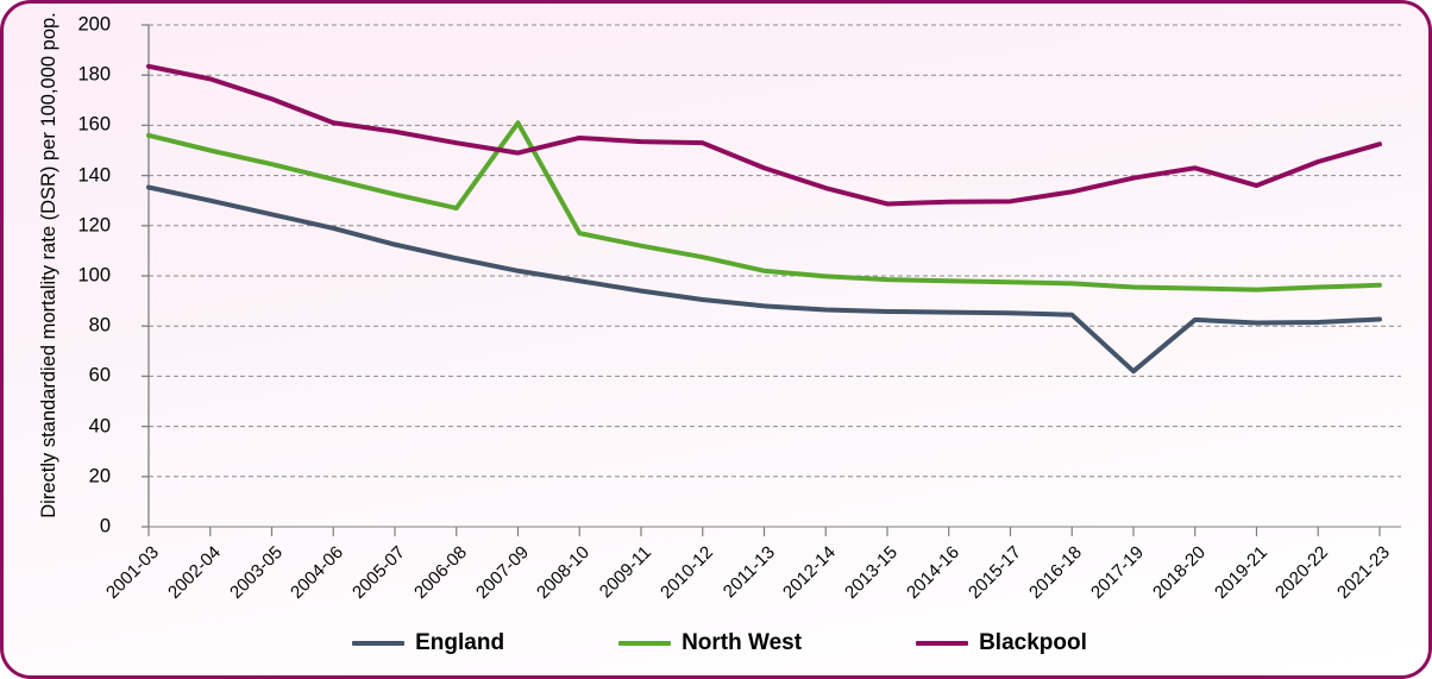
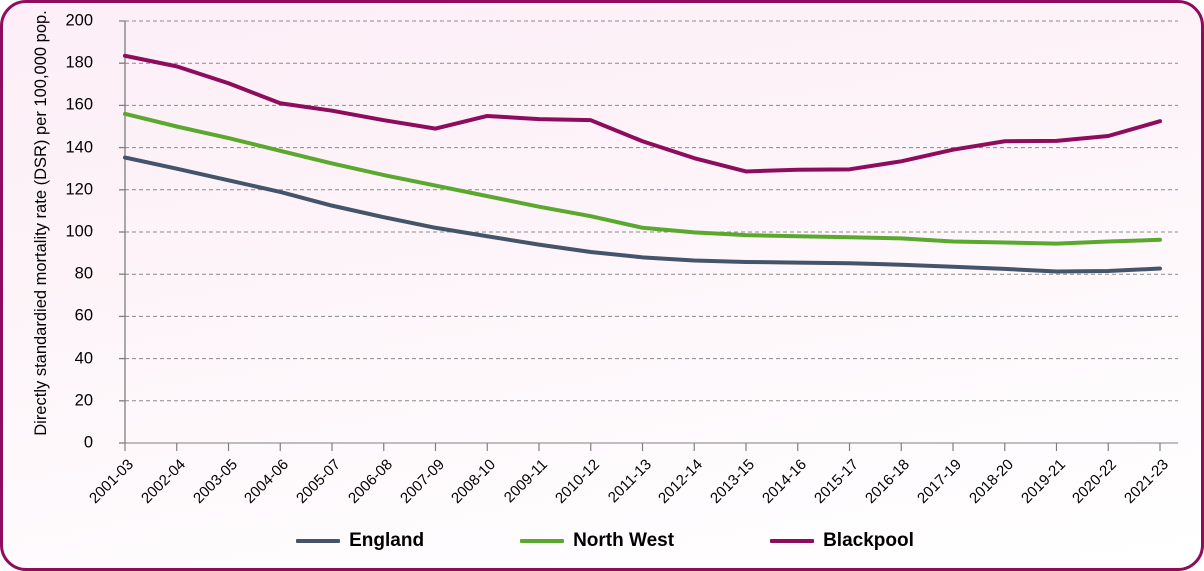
North West/2007-09: 161 -> 122
England/2017-19: 62 -> 84
Blackpool/2019-21: 136 -> 143
